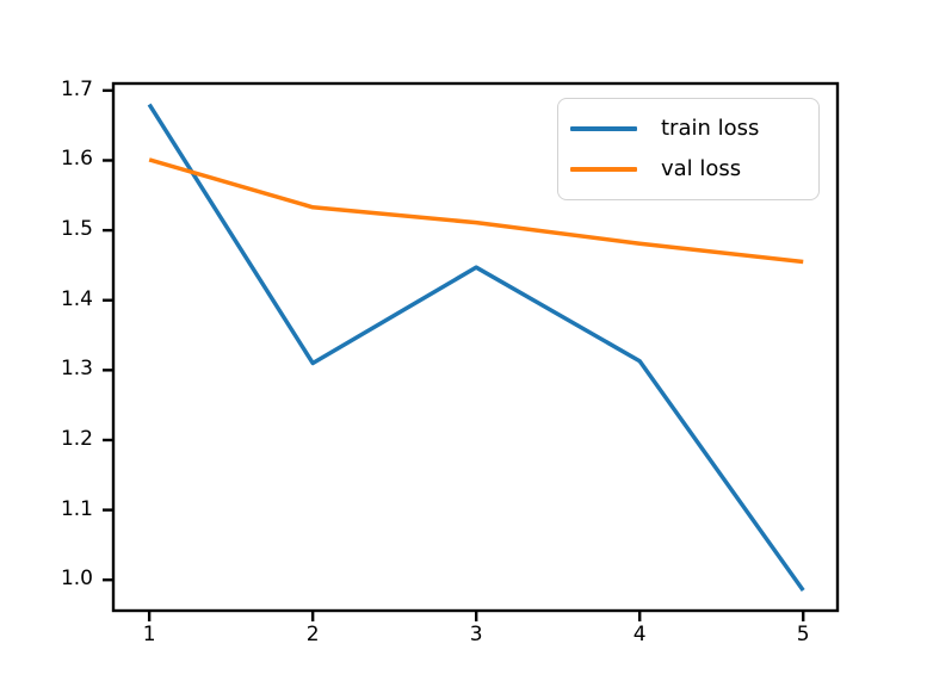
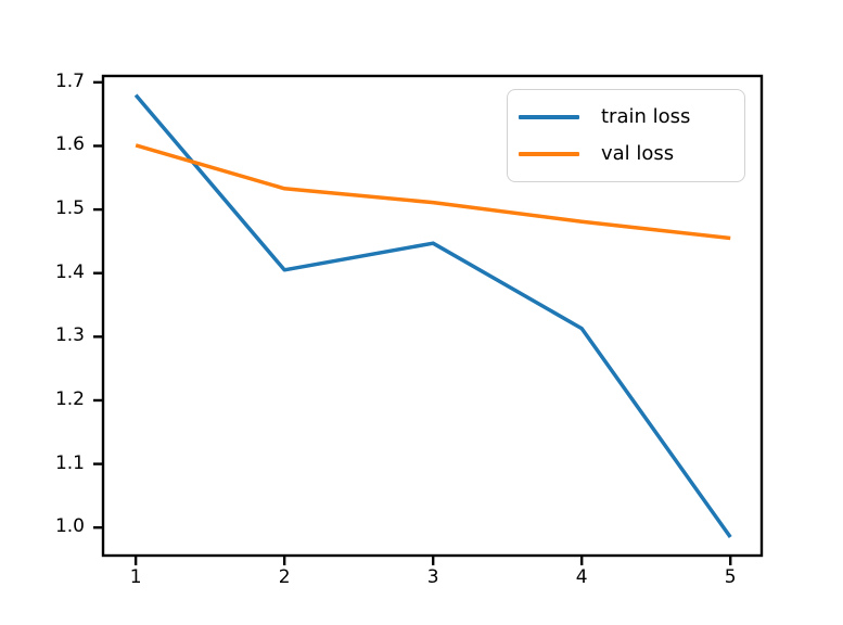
train loss/2: 1.31 -> 1.41
